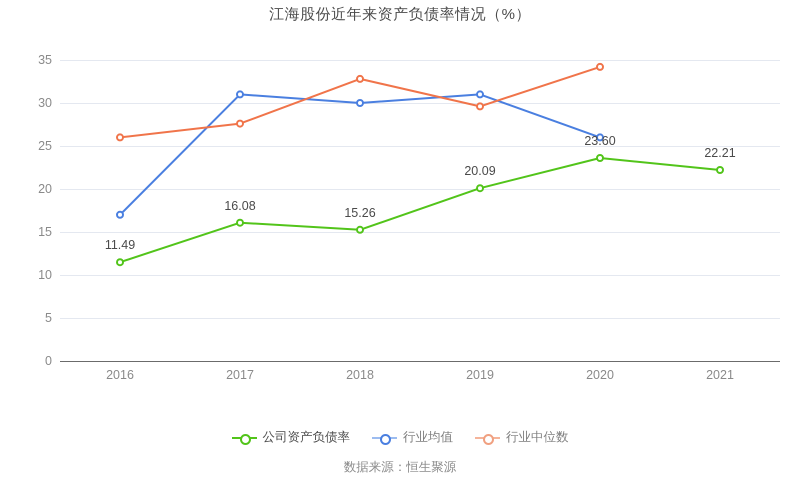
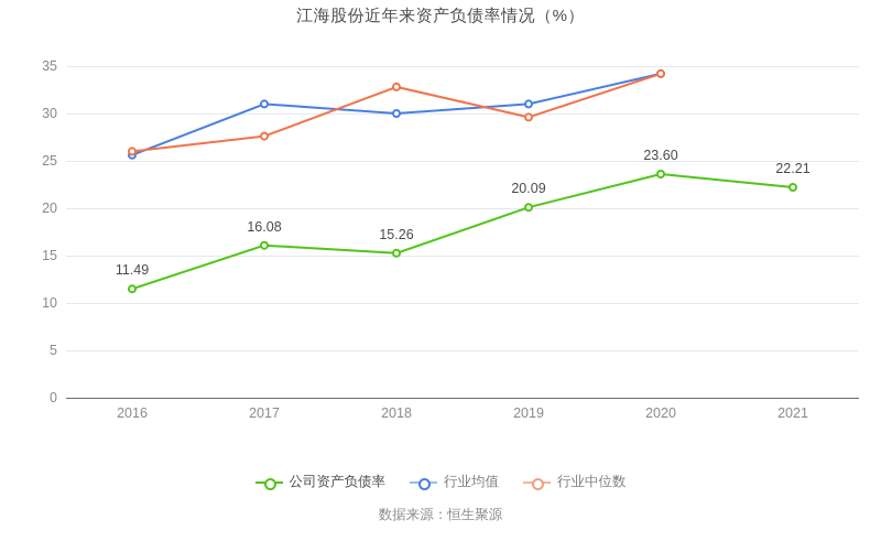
行业均值/2016: 17 -> 26
行业均值/2020: 26 -> 34
